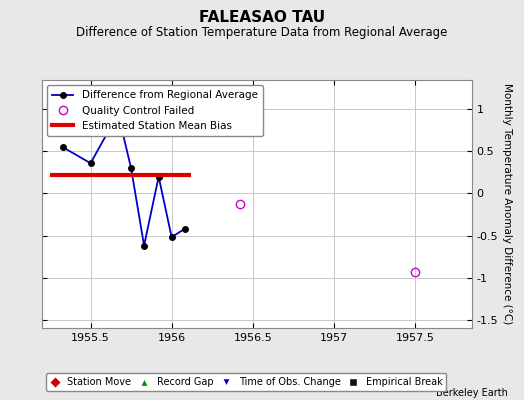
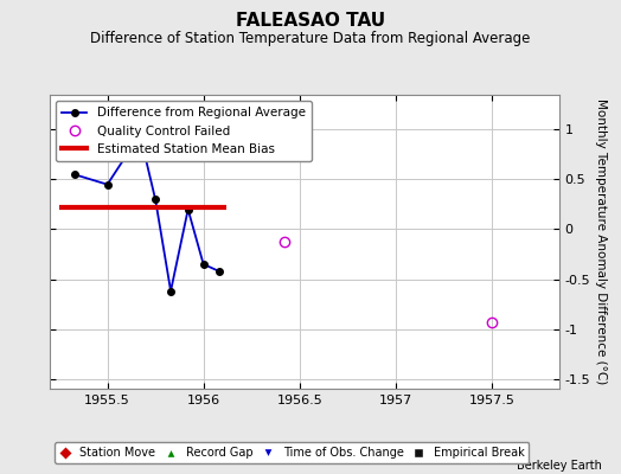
1955.5: 0.36 -> 0.45
1956: -0.52 -> -0.35
